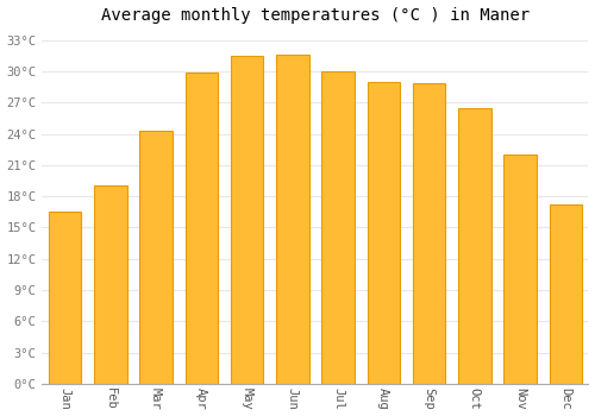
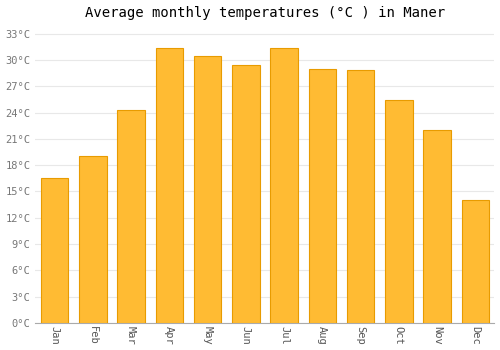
Apr: 29.9°C -> 31.4°C
May: 31.5°C -> 30.4°C
Jun: 31.6°C -> 29.4°C
Jul: 30.0°C -> 31.4°C
Oct: 26.5°C -> 25.4°C
Dec: 17.2°C -> 14.0°C
